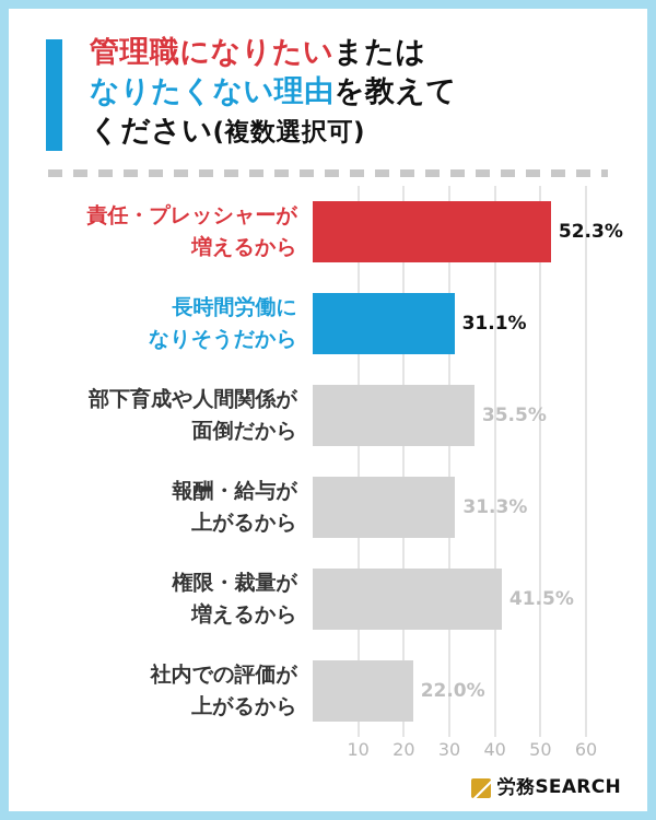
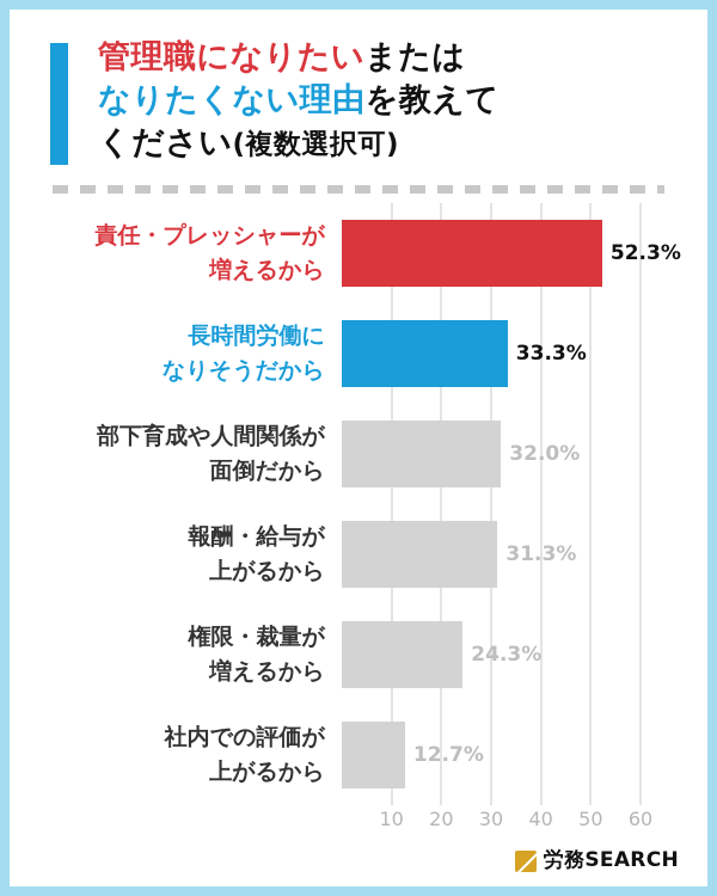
長時間労働に なりそうだから: 31.1% -> 33.3%
部下育成や人間関係が 面倒だから: 35.5% -> 32.0%
権限・裁量が 増えるから: 41.5% -> 24.3%
社内での評価が 上がるから: 22.0% -> 12.7%
